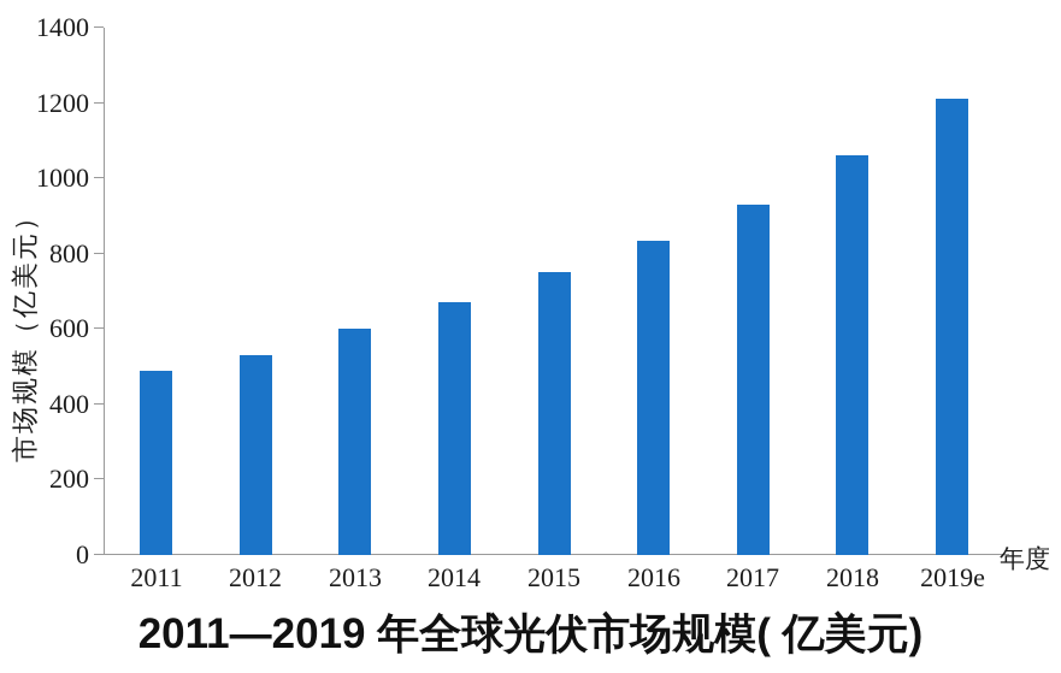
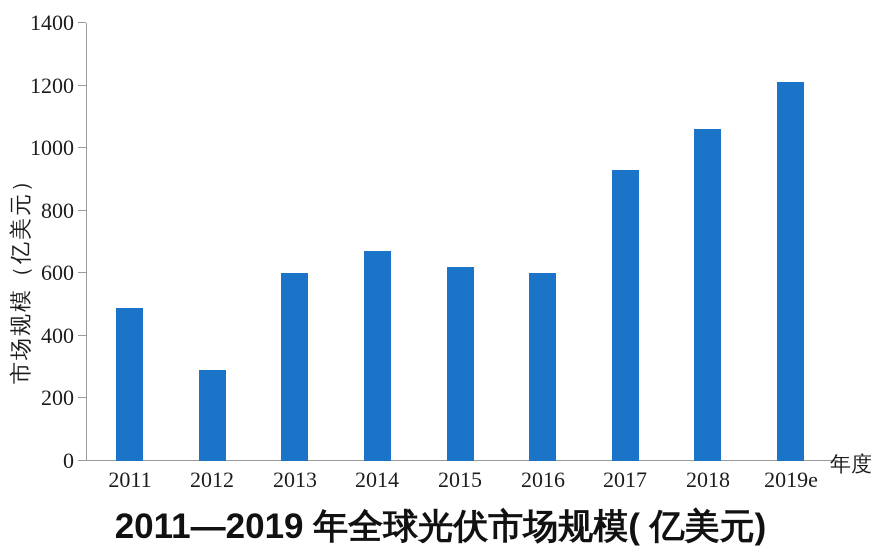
2012: 530 -> 290
2015: 750 -> 620
2016: 840 -> 600
